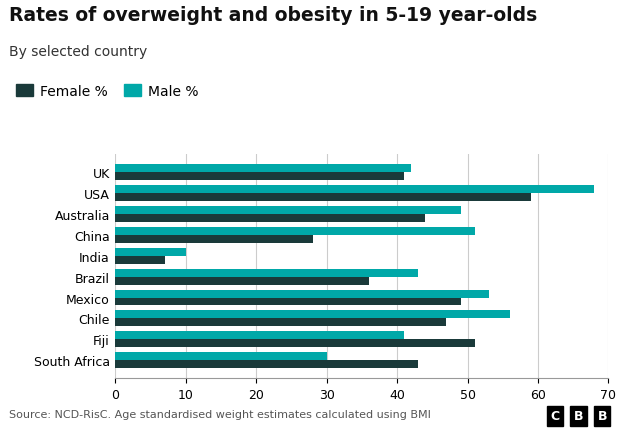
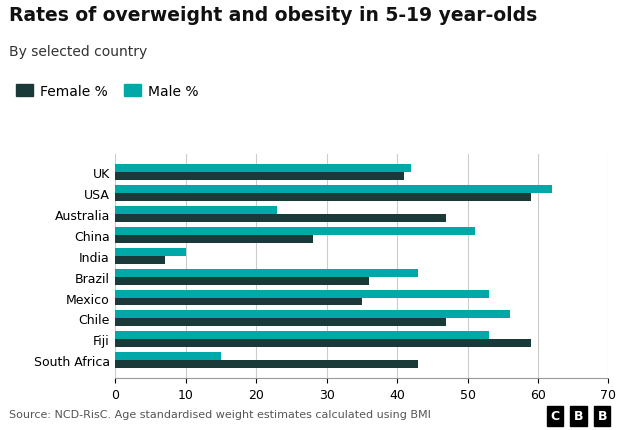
Male %/USA: 68 -> 62
Male %/Australia: 49 -> 23
Female %/Australia: 44 -> 47
Female %/Mexico: 49 -> 35
Male %/Fiji: 41 -> 53
Female %/Fiji: 51 -> 59
Male %/South Africa: 30 -> 15
